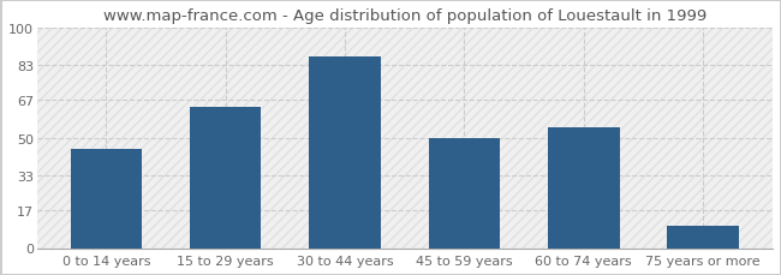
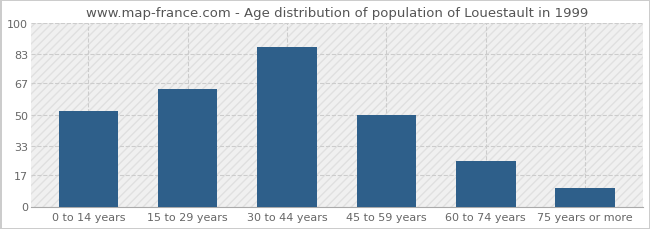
0 to 14 years: 45 -> 52
60 to 74 years: 55 -> 25
